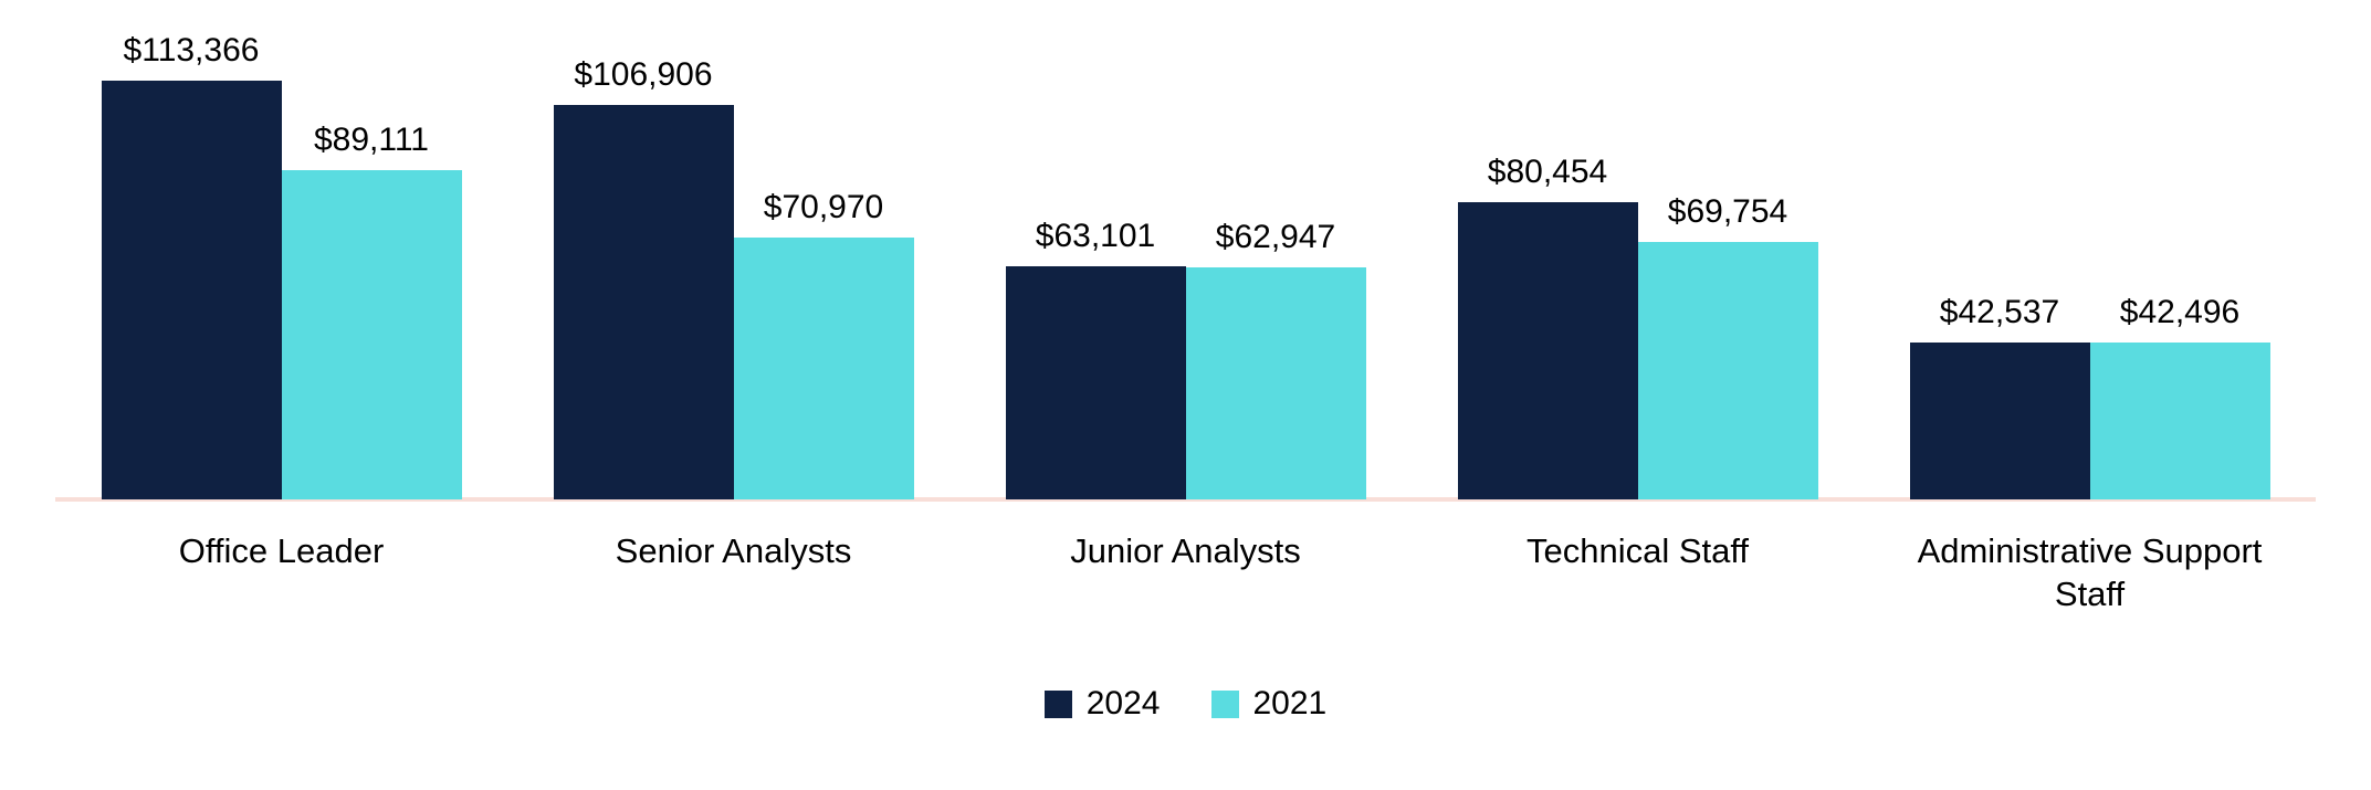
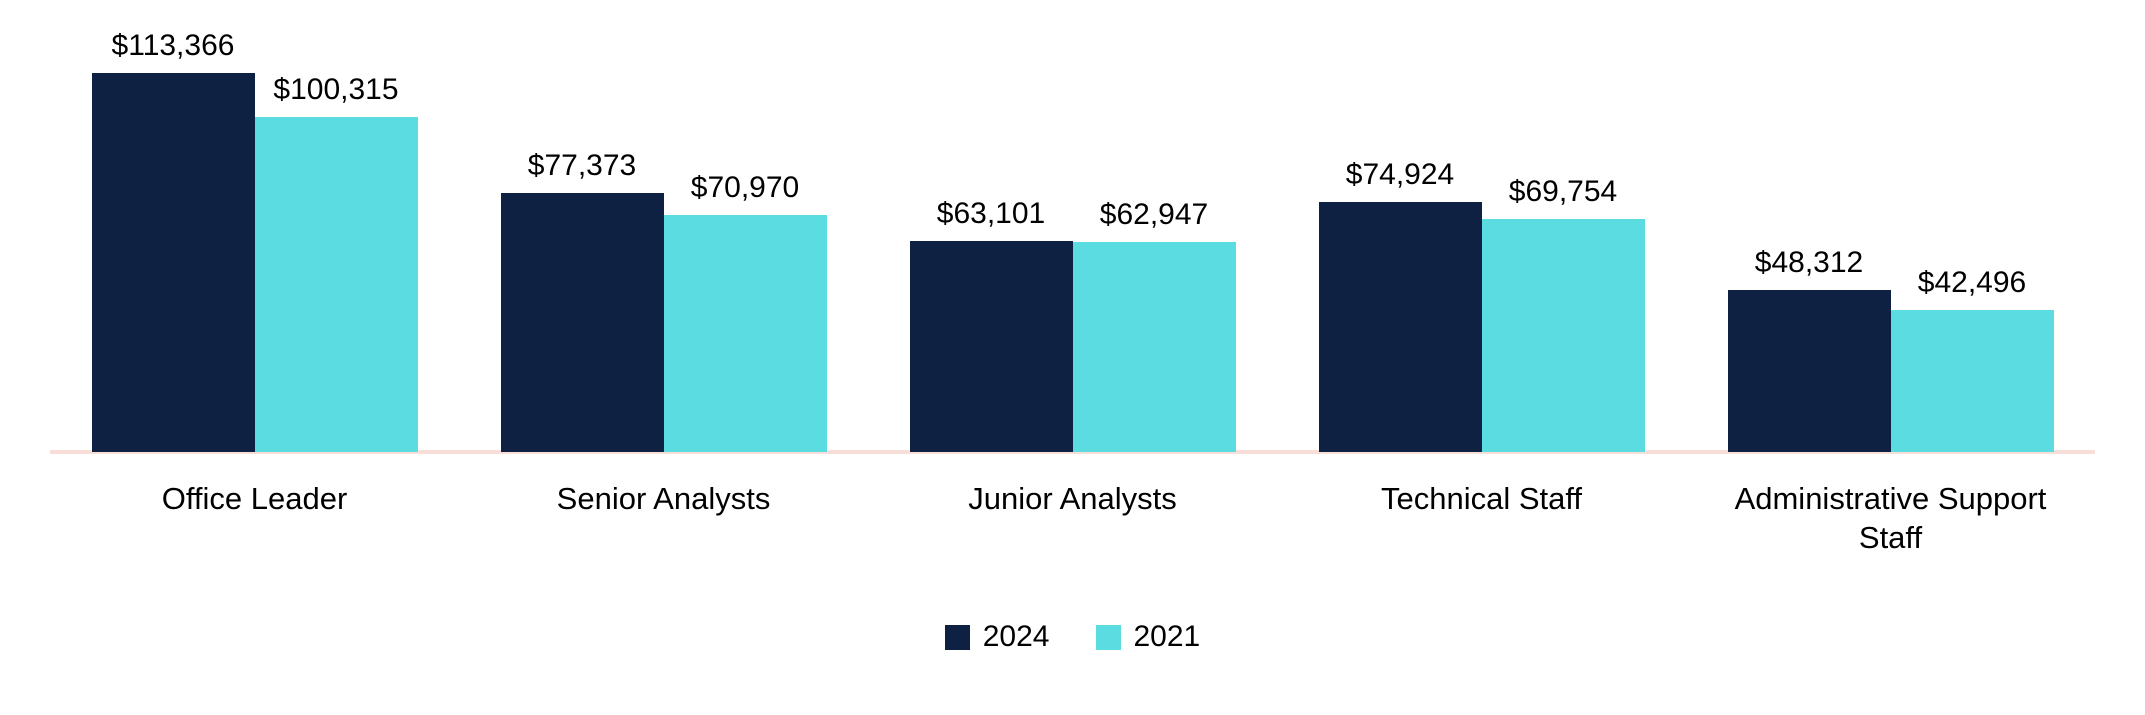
2021/Office Leader: $89,111 -> $100,315
2024/Senior Analysts: $106,906 -> $77,373
2024/Technical Staff: $80,454 -> $74,924
2024/Administrative Support Staff: $42,537 -> $48,312
